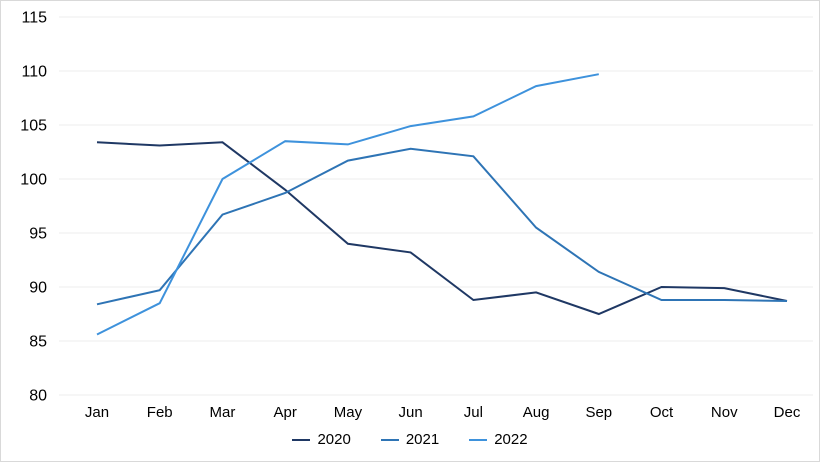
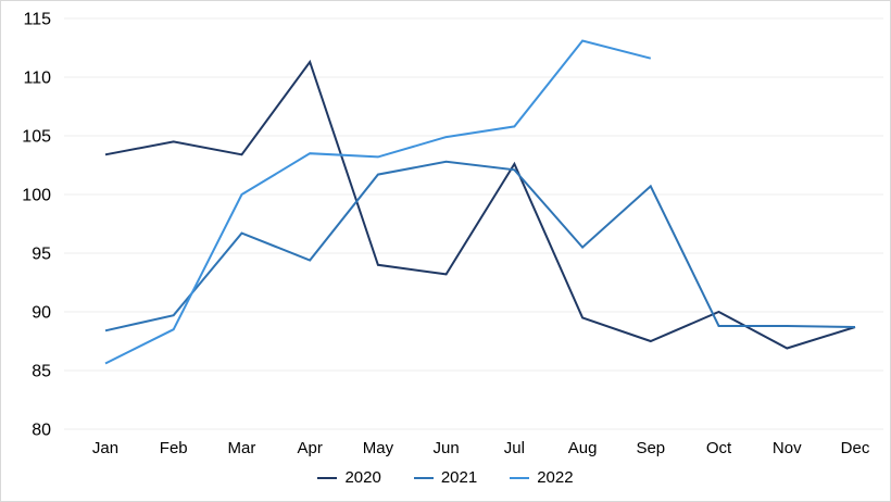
2020/Feb: 103.1 -> 104.5
2020/Apr: 99.0 -> 111.3
2021/Apr: 98.7 -> 94.4
2020/Jul: 88.8 -> 102.6
2022/Aug: 108.6 -> 113.1
2021/Sep: 91.4 -> 100.7
2022/Sep: 109.7 -> 111.6
2020/Nov: 89.9 -> 86.9
